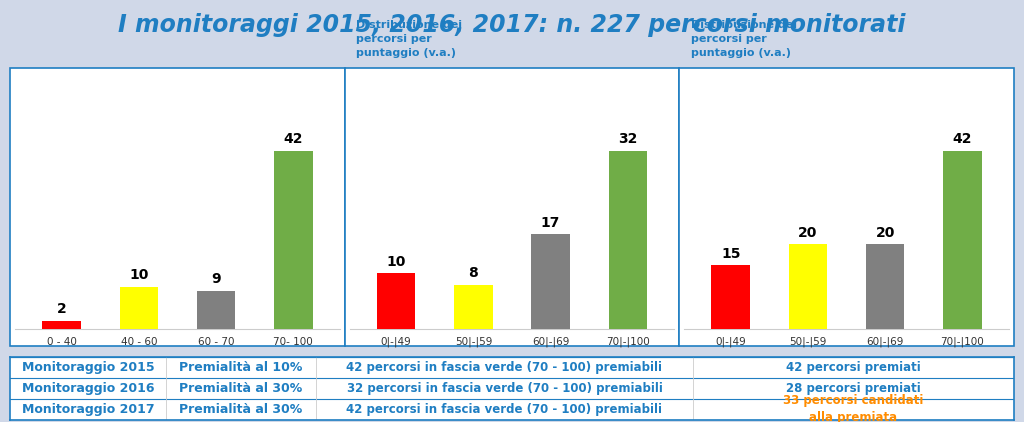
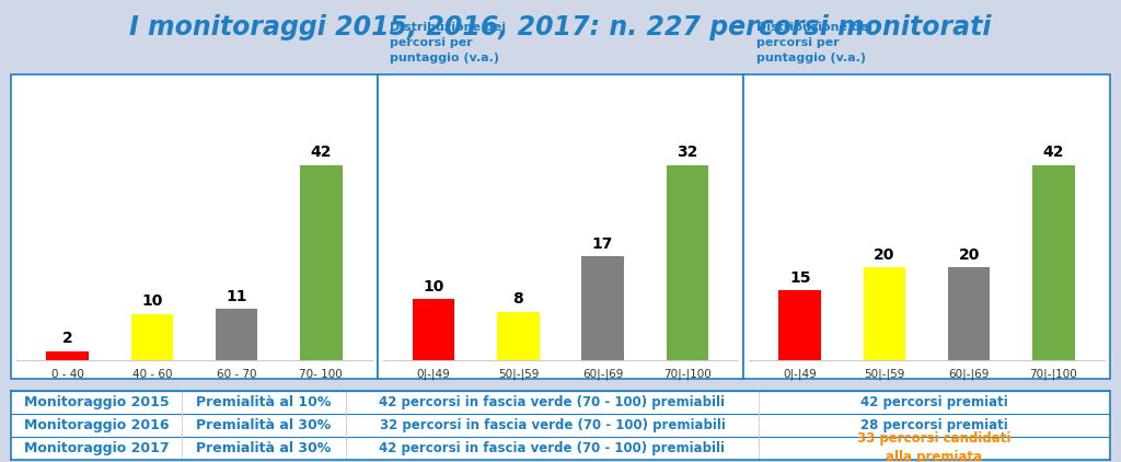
60 - 70: 9 -> 11
